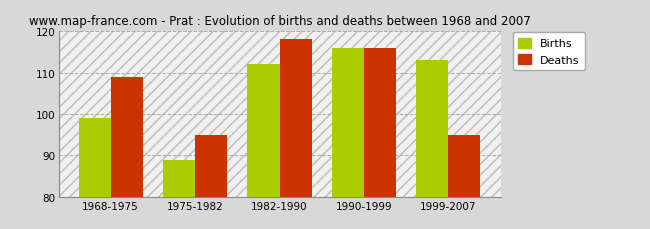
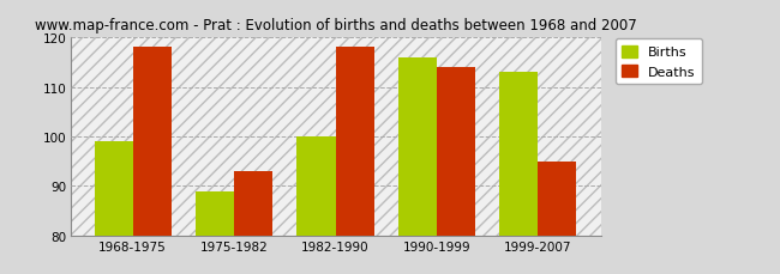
Deaths/1968-1975: 109 -> 118
Deaths/1975-1982: 95 -> 93
Births/1982-1990: 112 -> 100
Deaths/1990-1999: 116 -> 114
